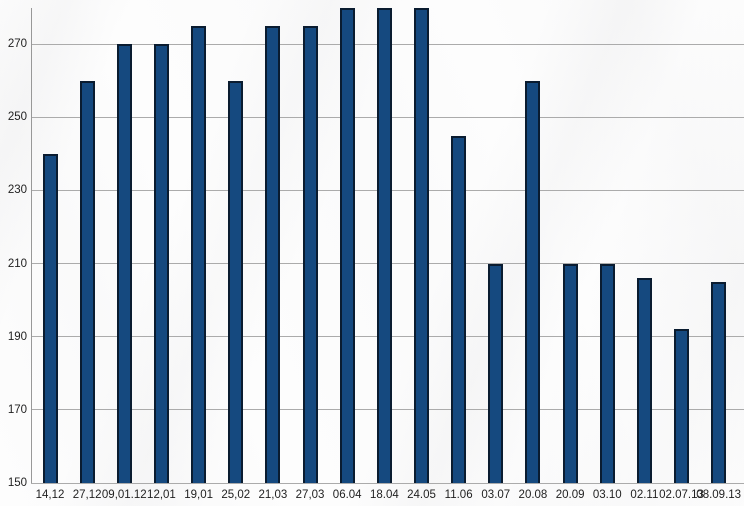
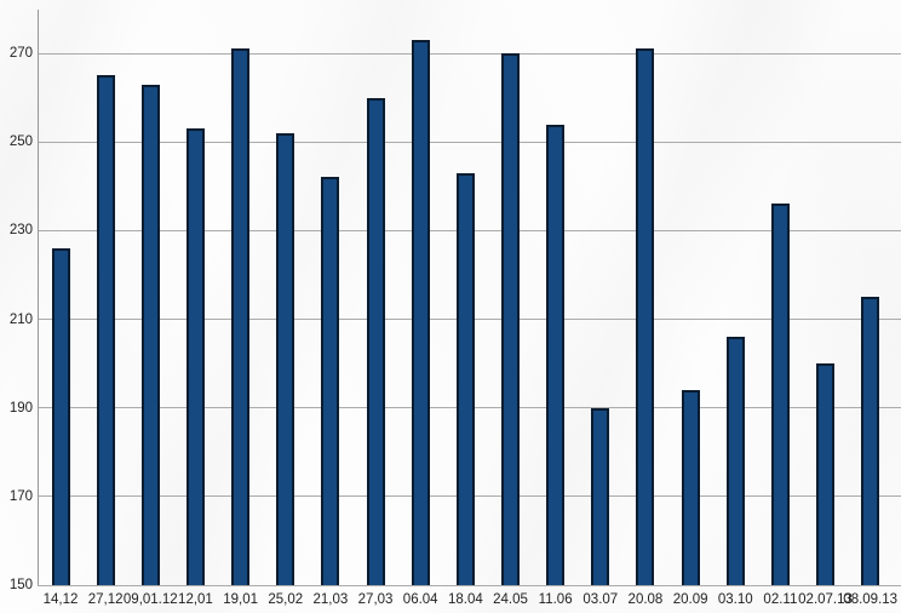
14,12: 240 -> 226
27,12: 260 -> 265
09,01.12: 270 -> 263
12,01: 270 -> 253
19,01: 275 -> 271
25,02: 260 -> 252
21,03: 275 -> 242
27,03: 275 -> 260
06.04: 280 -> 273
18.04: 280 -> 243
24.05: 280 -> 270
11.06: 245 -> 254
03.07: 210 -> 190
20.08: 260 -> 271
20.09: 210 -> 194
03.10: 210 -> 206
02.11: 206 -> 236
02.07.13: 192 -> 200
08.09.13: 205 -> 215
